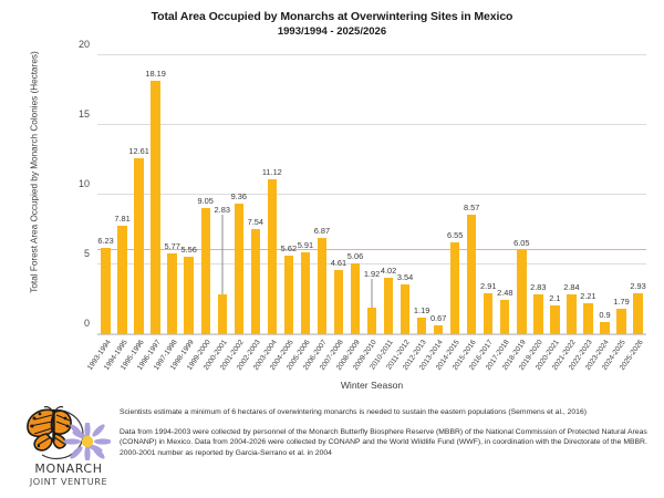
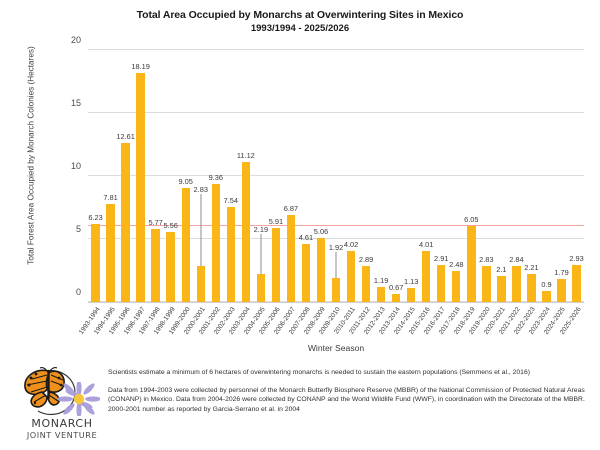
2004-2005: 5.62 -> 2.19
2011-2012: 3.54 -> 2.89
2014-2015: 6.55 -> 1.13
2015-2016: 8.57 -> 4.01
